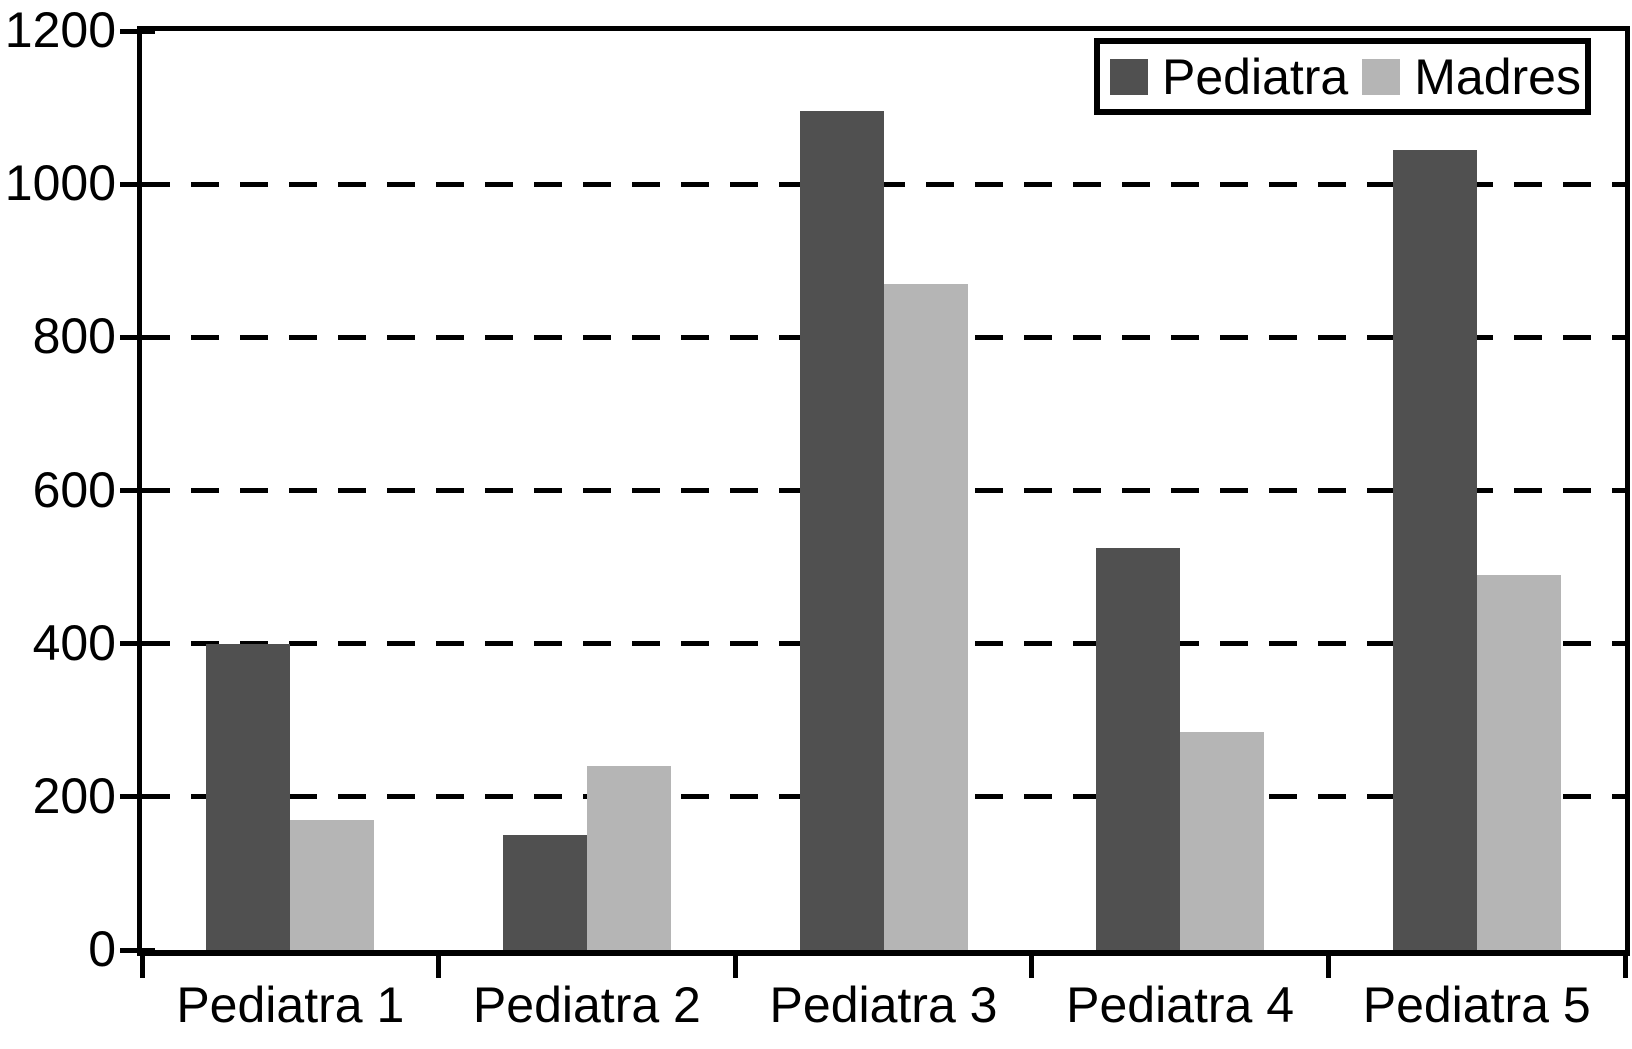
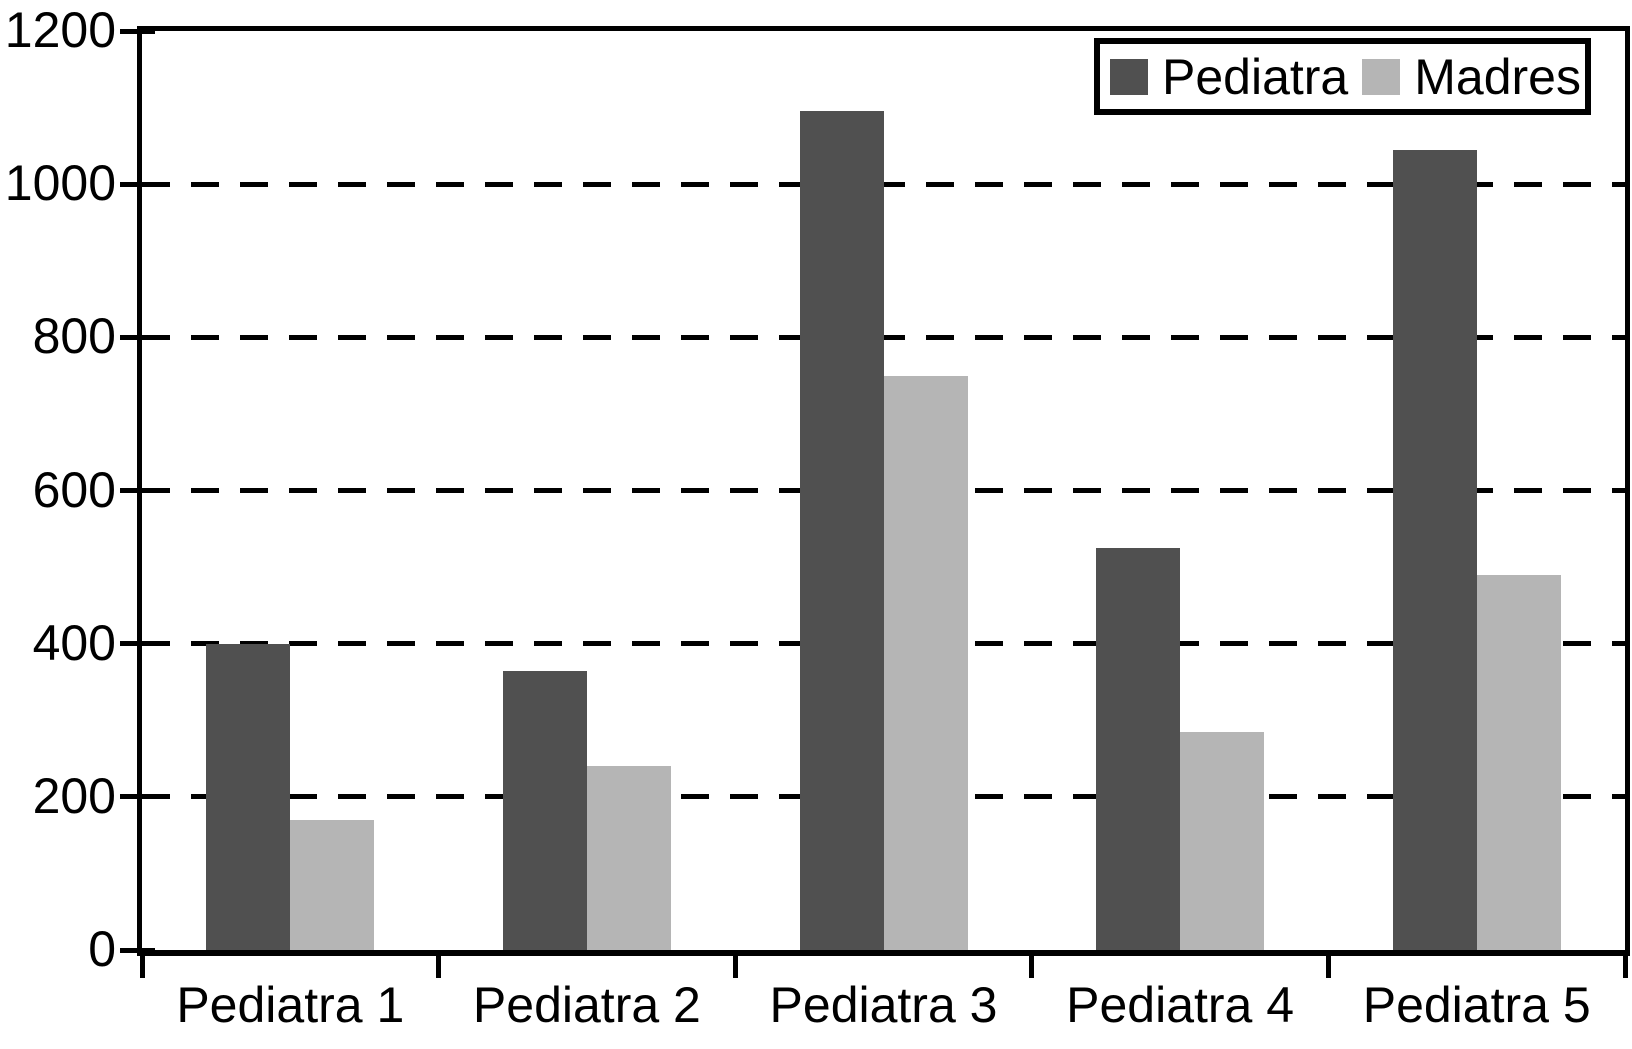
Pediatra/Pediatra 2: 150 -> 360
Madres/Pediatra 3: 870 -> 750
